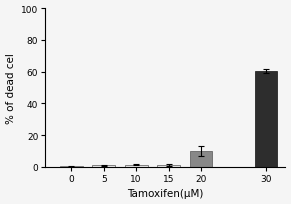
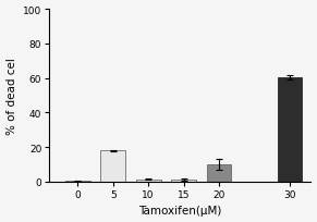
5: 1 -> 18
